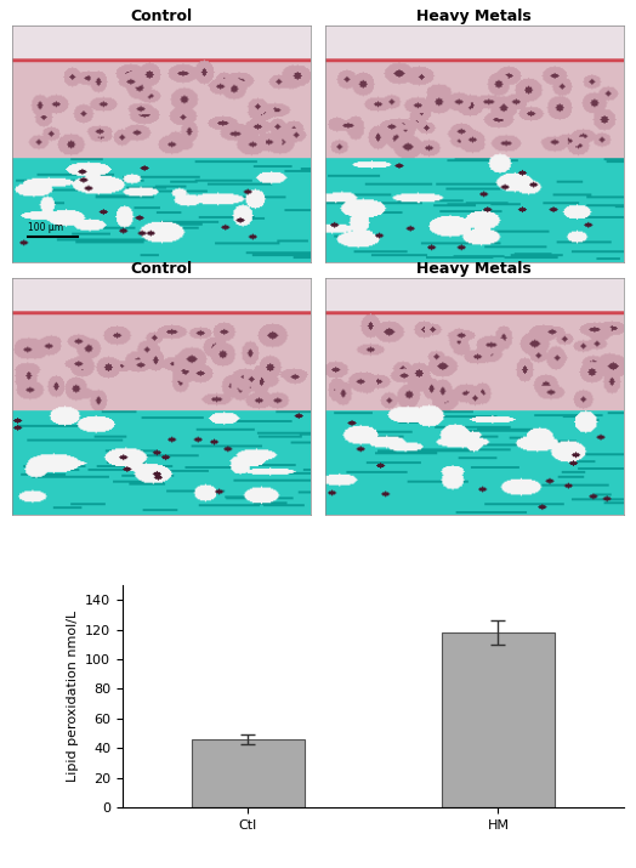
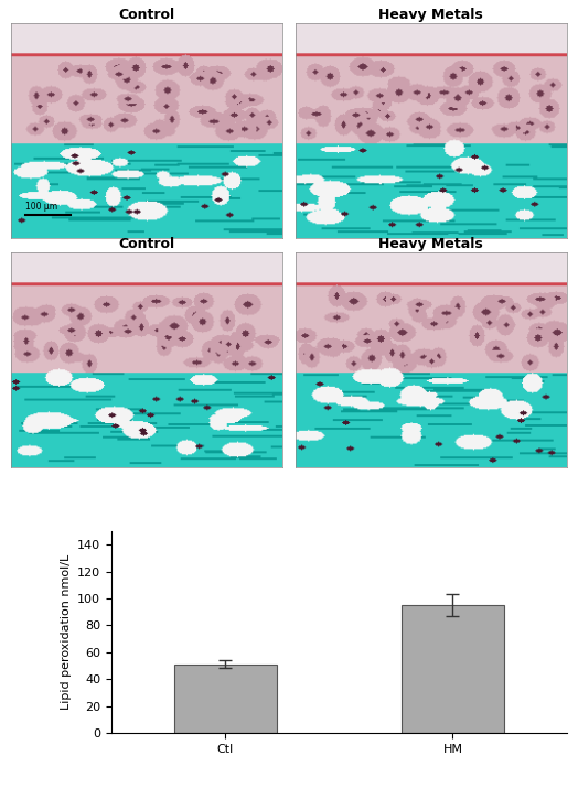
Ctl: 46 -> 51
HM: 118 -> 95
